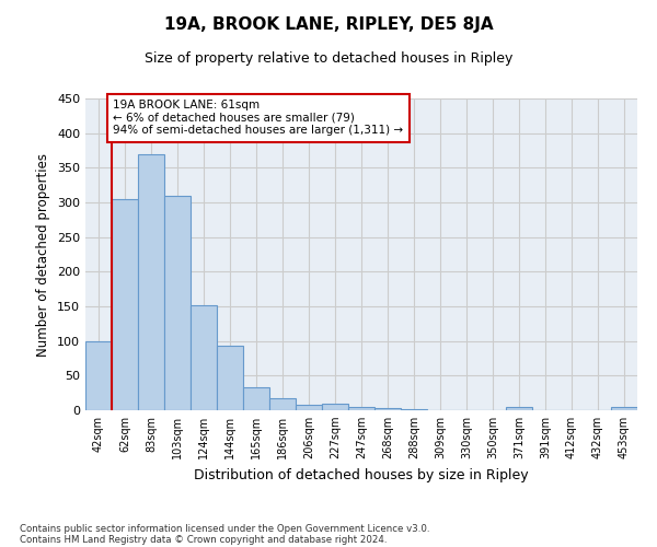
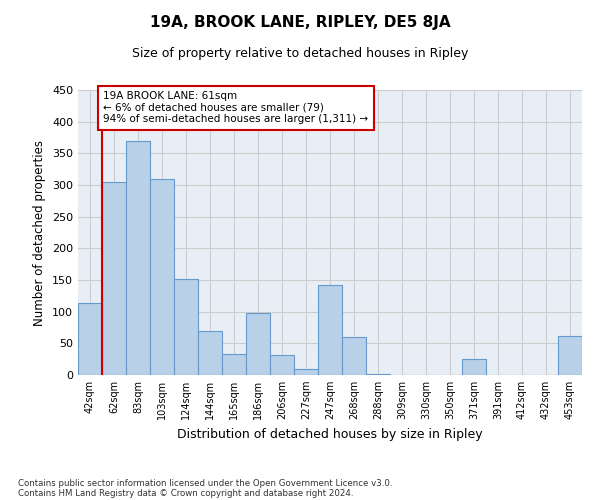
42sqm: 100 -> 114
144sqm: 93 -> 70
186sqm: 18 -> 98
206sqm: 8 -> 32
247sqm: 5 -> 142
268sqm: 3 -> 60
371sqm: 4 -> 26
453sqm: 4 -> 62
